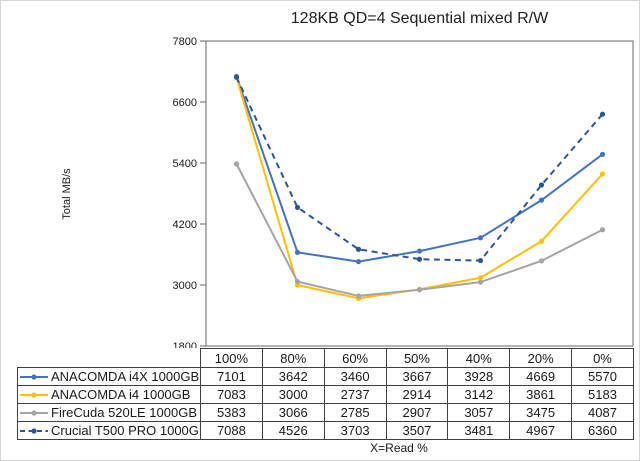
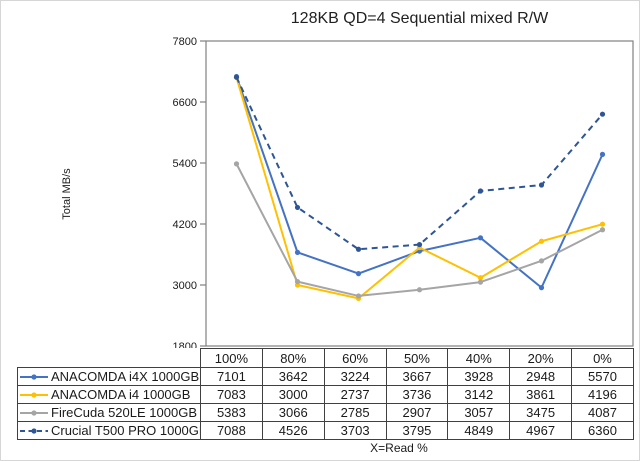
ANACOMDA i4X 1000GB/60%: 3460 -> 3224
ANACOMDA i4 1000GB/50%: 2914 -> 3736
Crucial T500 PRO 1000GB/50%: 3507 -> 3795
Crucial T500 PRO 1000GB/40%: 3481 -> 4849
ANACOMDA i4X 1000GB/20%: 4669 -> 2948
ANACOMDA i4 1000GB/0%: 5183 -> 4196
